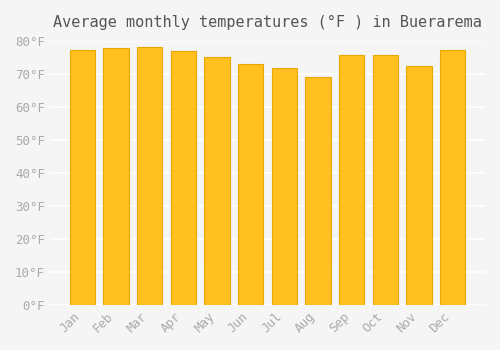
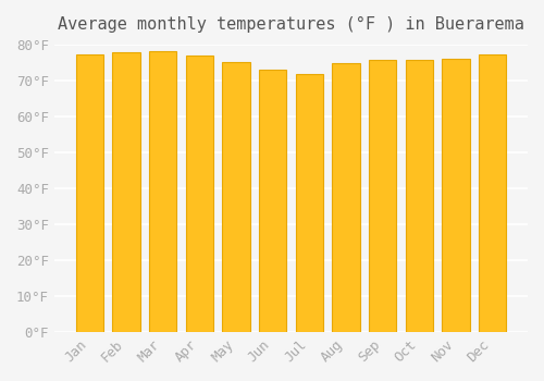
Aug: 69.0°F -> 74.7°F
Nov: 72.5°F -> 75.9°F
